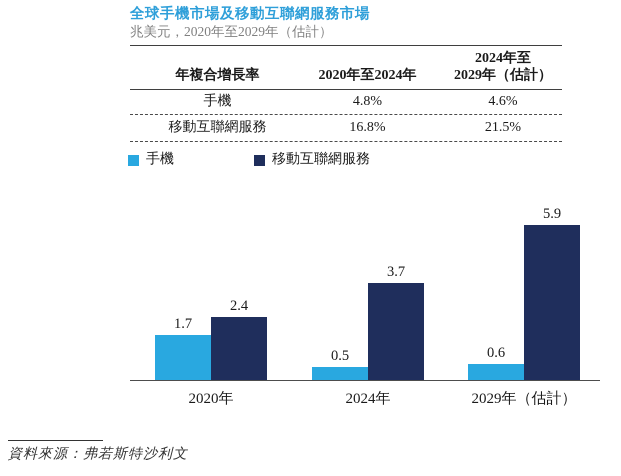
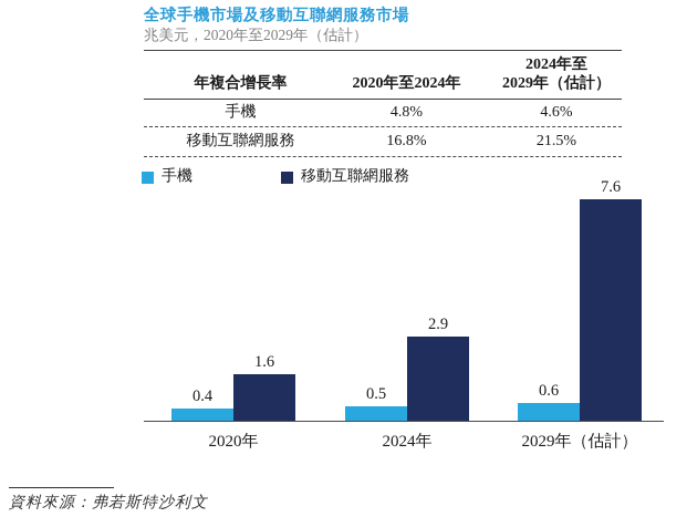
手機/2020年: 1.7 -> 0.4
移動互聯網服務/2020年: 2.4 -> 1.6
移動互聯網服務/2024年: 3.7 -> 2.9
移動互聯網服務/2029年（估計）: 5.9 -> 7.6
